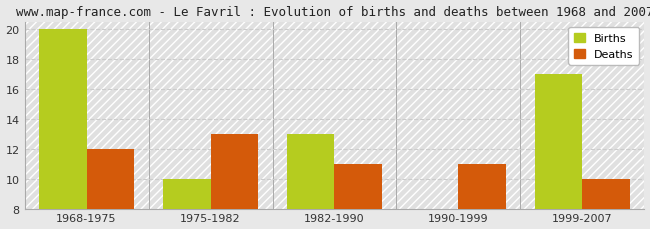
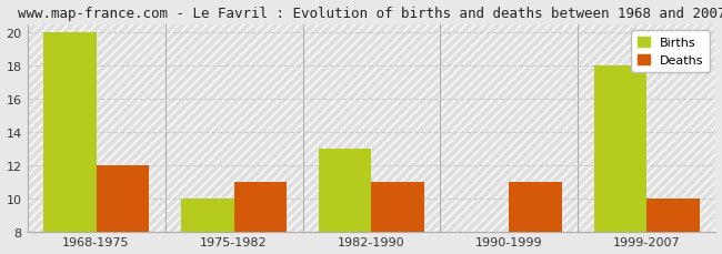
Deaths/1975-1982: 13 -> 11
Births/1999-2007: 17 -> 18
